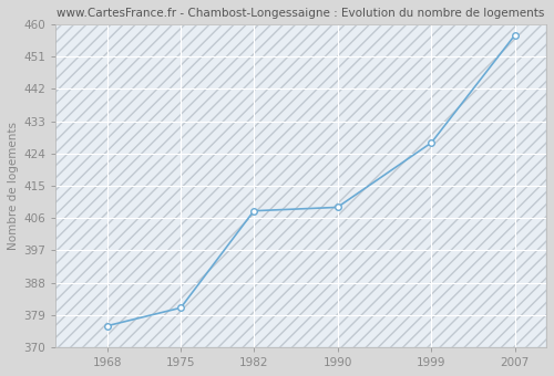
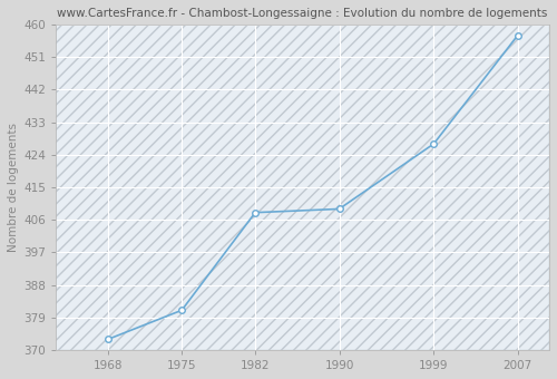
1968: 376 -> 373
